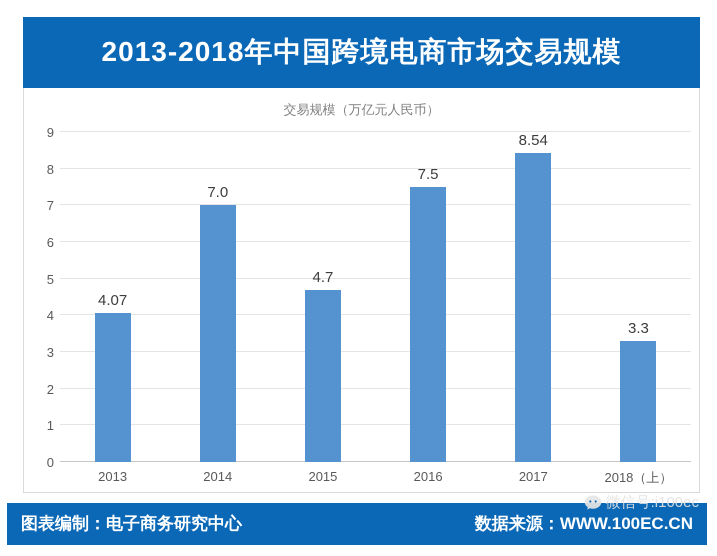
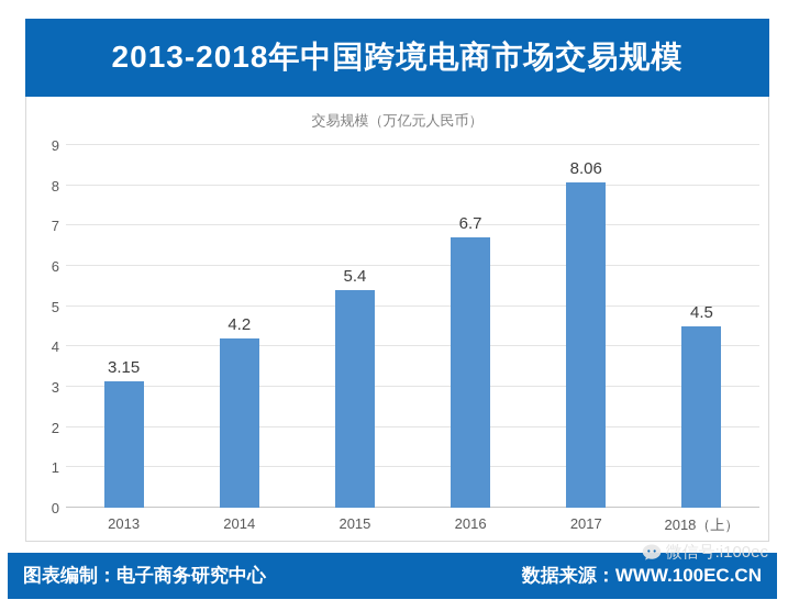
2013: 4.07 -> 3.15
2014: 7.0 -> 4.2
2015: 4.7 -> 5.4
2016: 7.5 -> 6.7
2017: 8.54 -> 8.06
2018（上）: 3.3 -> 4.5
